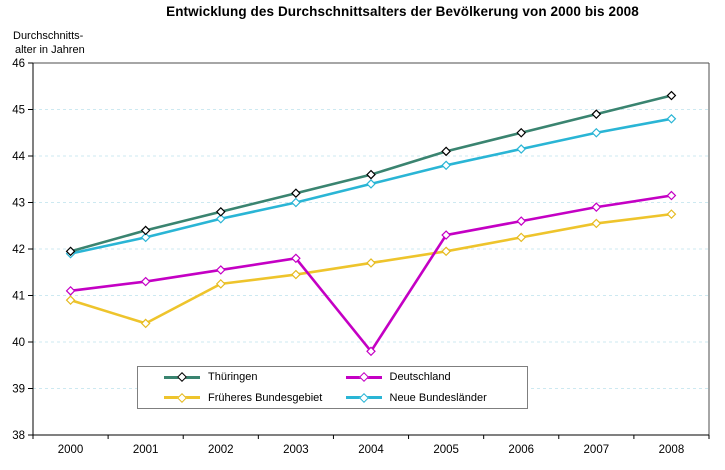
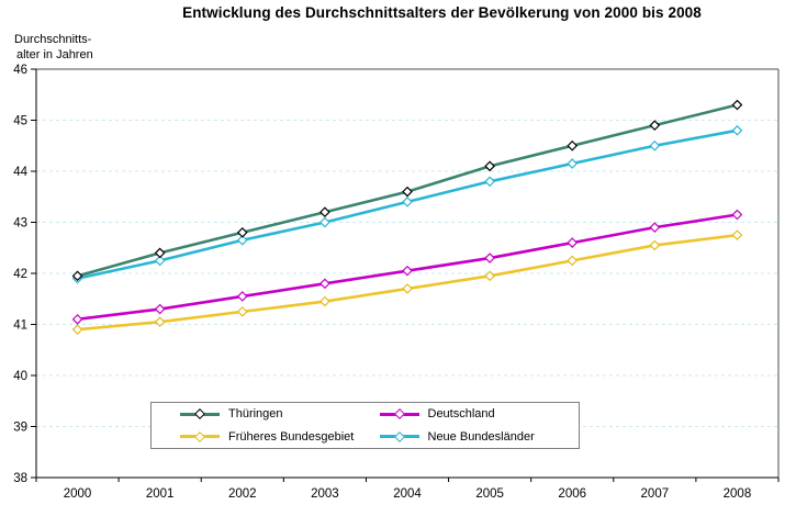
Früheres Bundesgebiet/2001: 40.4 -> 41.0
Deutschland/2004: 39.8 -> 42.0
